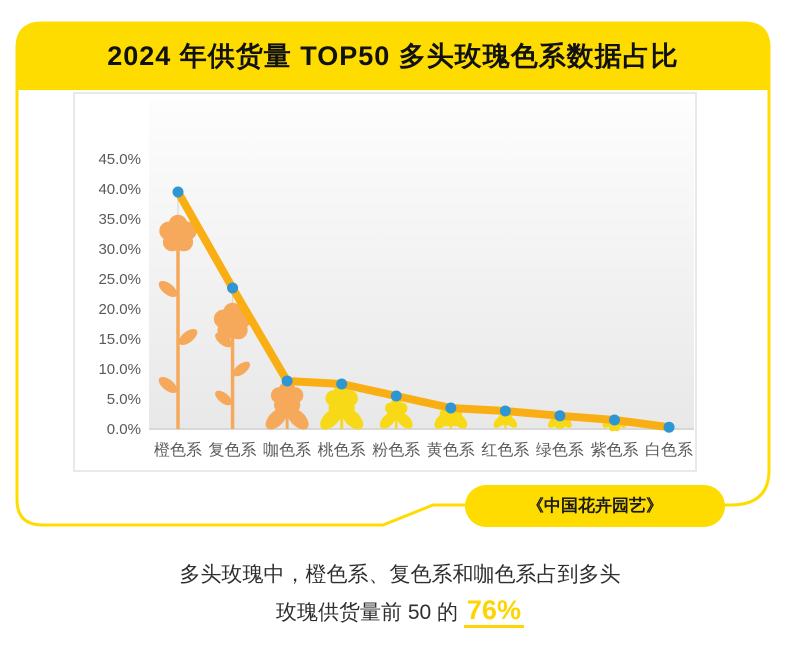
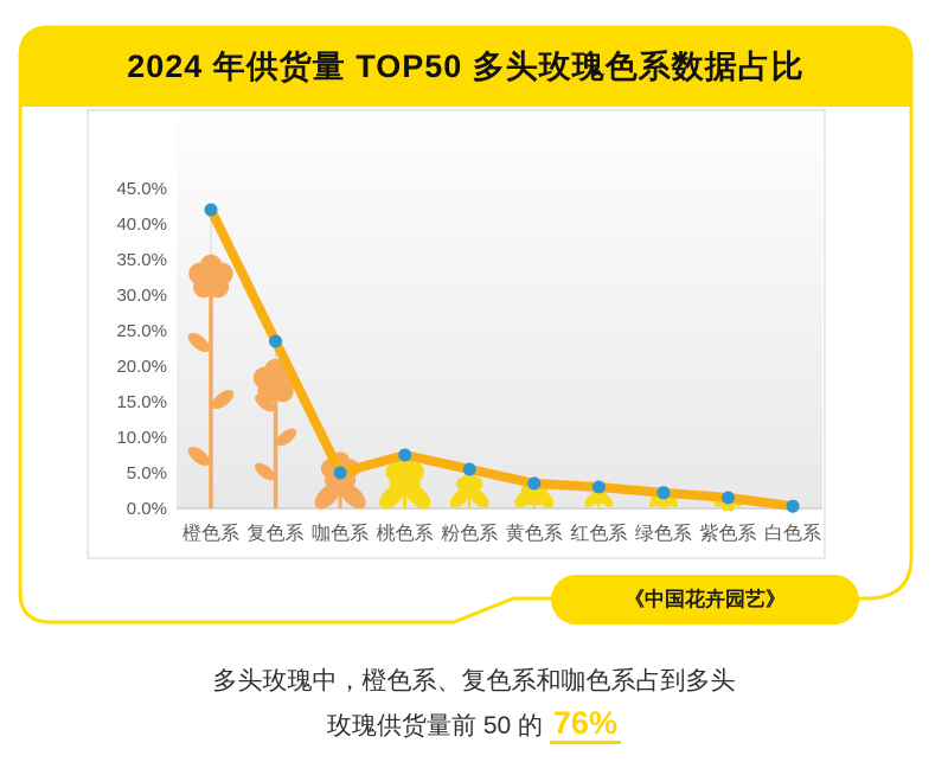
橙色系: 40% -> 42%
咖色系: 8% -> 5%
